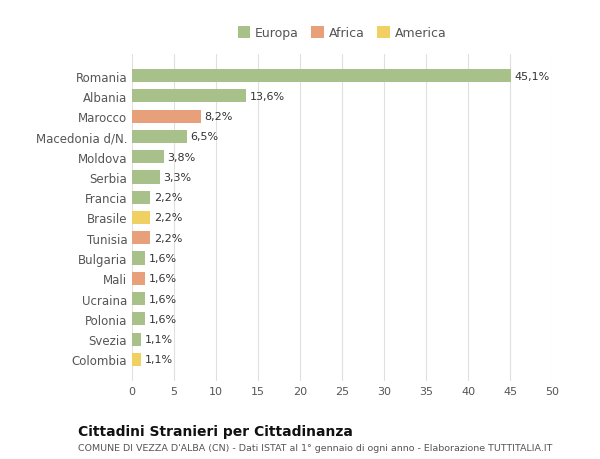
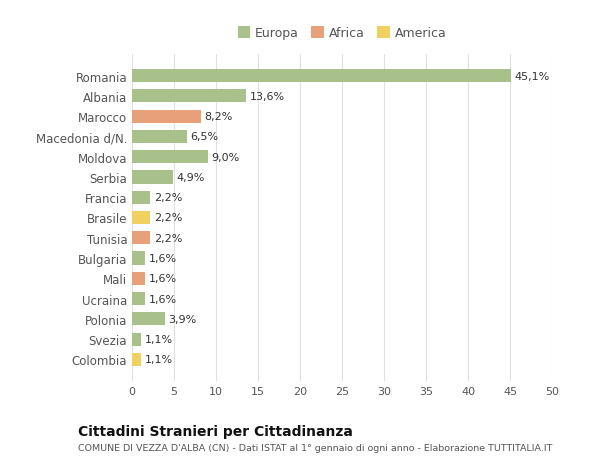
Moldova: 3,8% -> 9,0%
Serbia: 3,3% -> 4,9%
Polonia: 1,6% -> 3,9%
